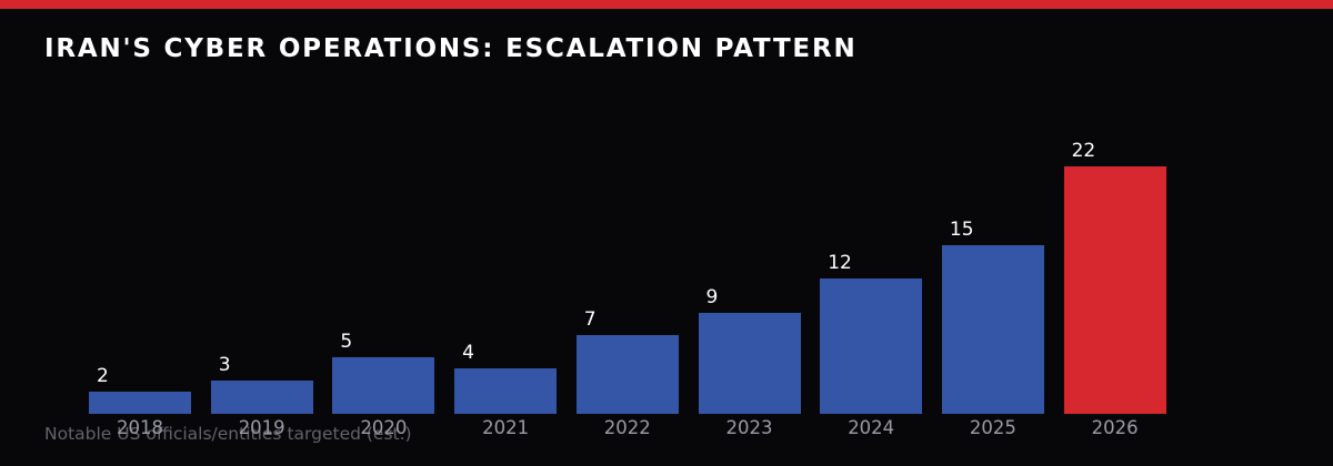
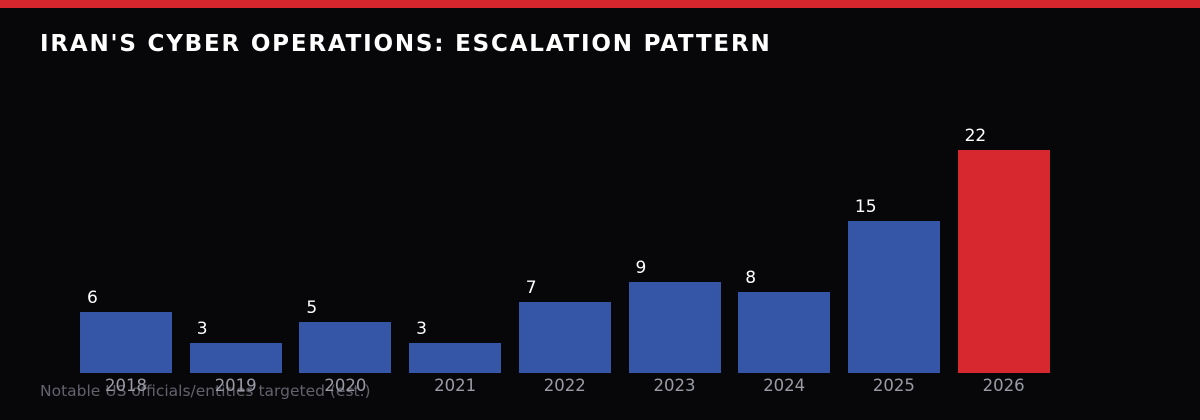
2018: 2 -> 6
2021: 4 -> 3
2024: 12 -> 8
